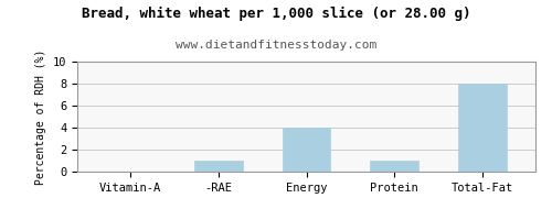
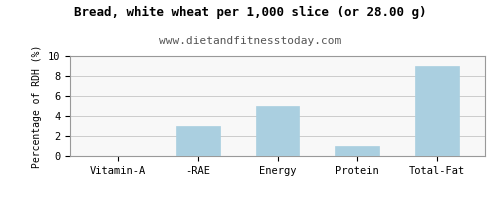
-RAE: 1 -> 3
Energy: 4 -> 5
Total-Fat: 8 -> 9
